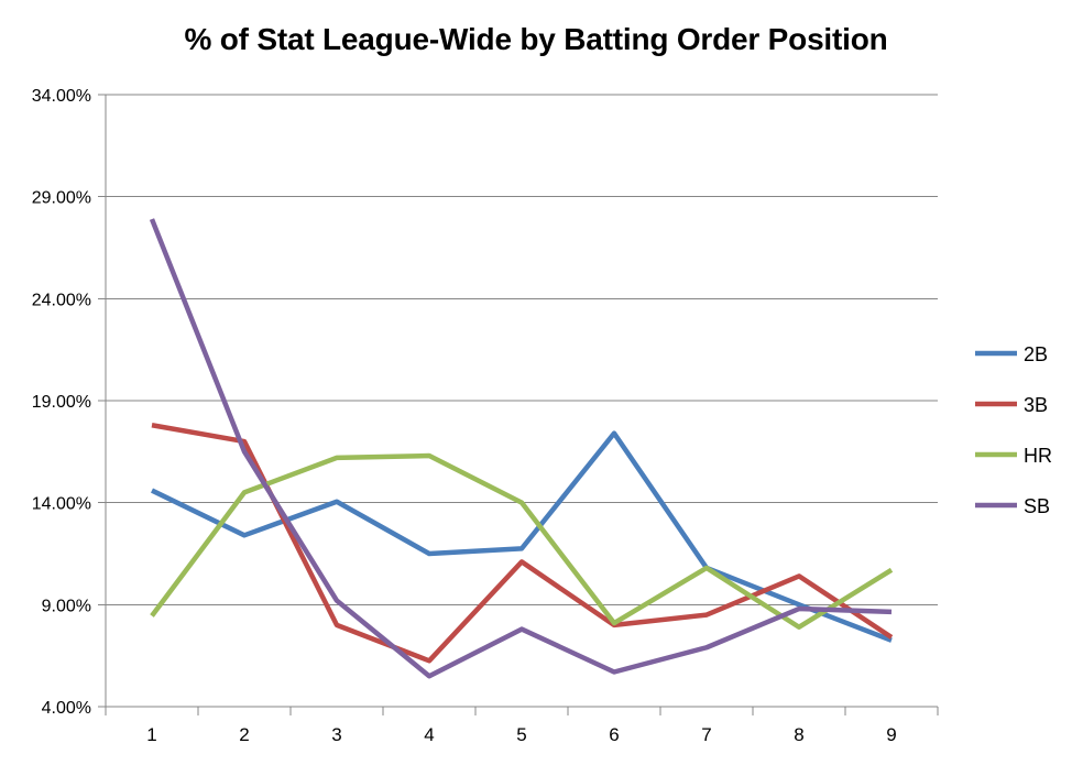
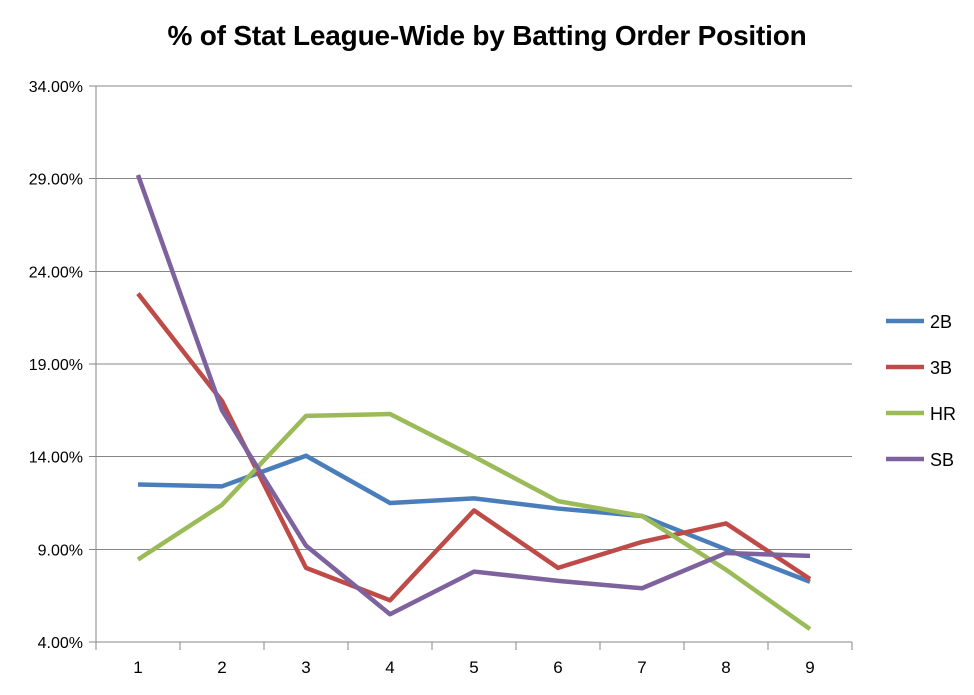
2B/1: 14.6% -> 12.5%
3B/1: 17.8% -> 22.8%
SB/1: 27.9% -> 29.2%
HR/2: 14.5% -> 11.4%
2B/6: 17.4% -> 11.2%
HR/6: 8.1% -> 11.6%
SB/6: 5.7% -> 7.3%
3B/7: 8.5% -> 9.4%
HR/9: 10.7% -> 4.7%
